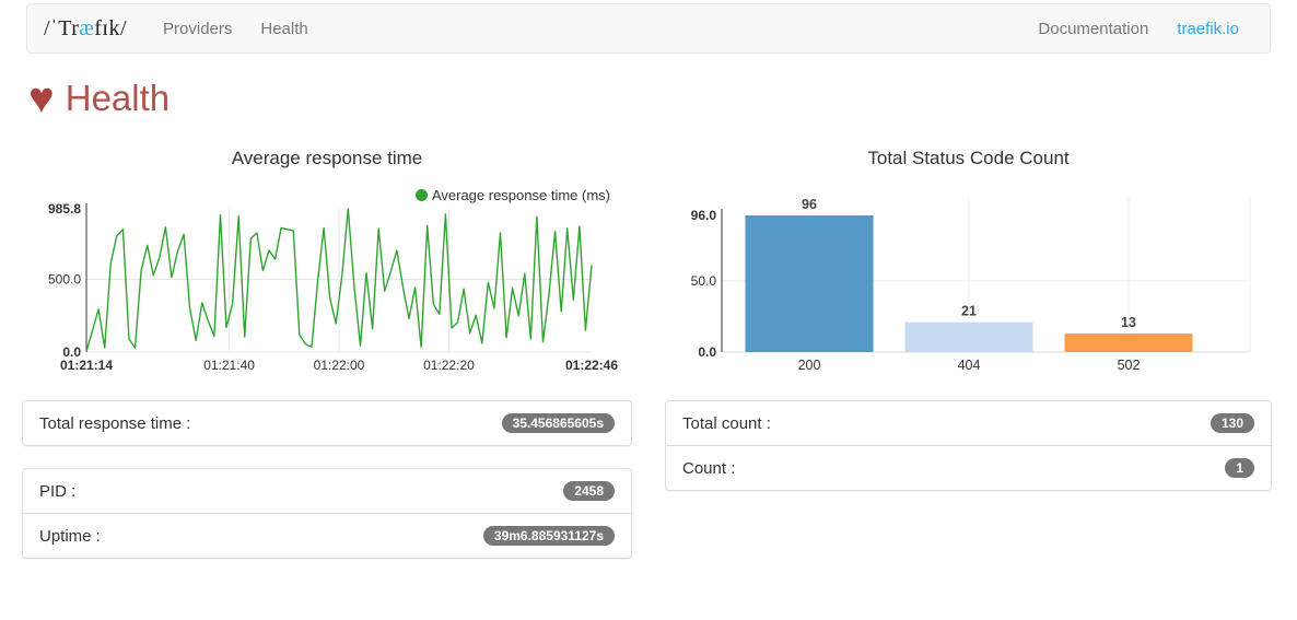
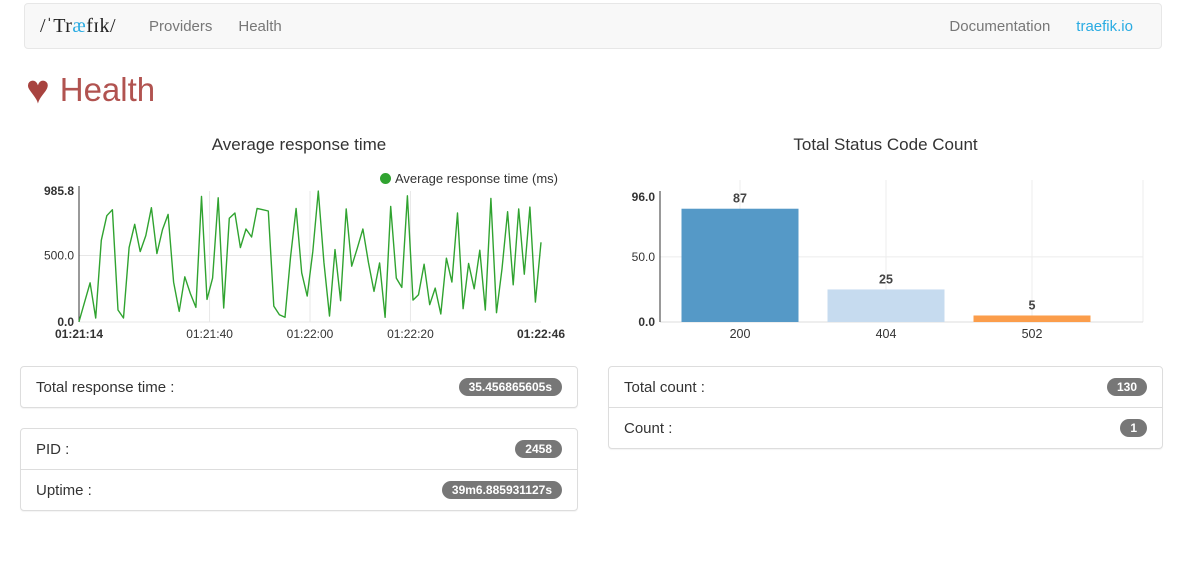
Total Status Code Count/200: 96 -> 87
Total Status Code Count/404: 21 -> 25
Total Status Code Count/502: 13 -> 5
